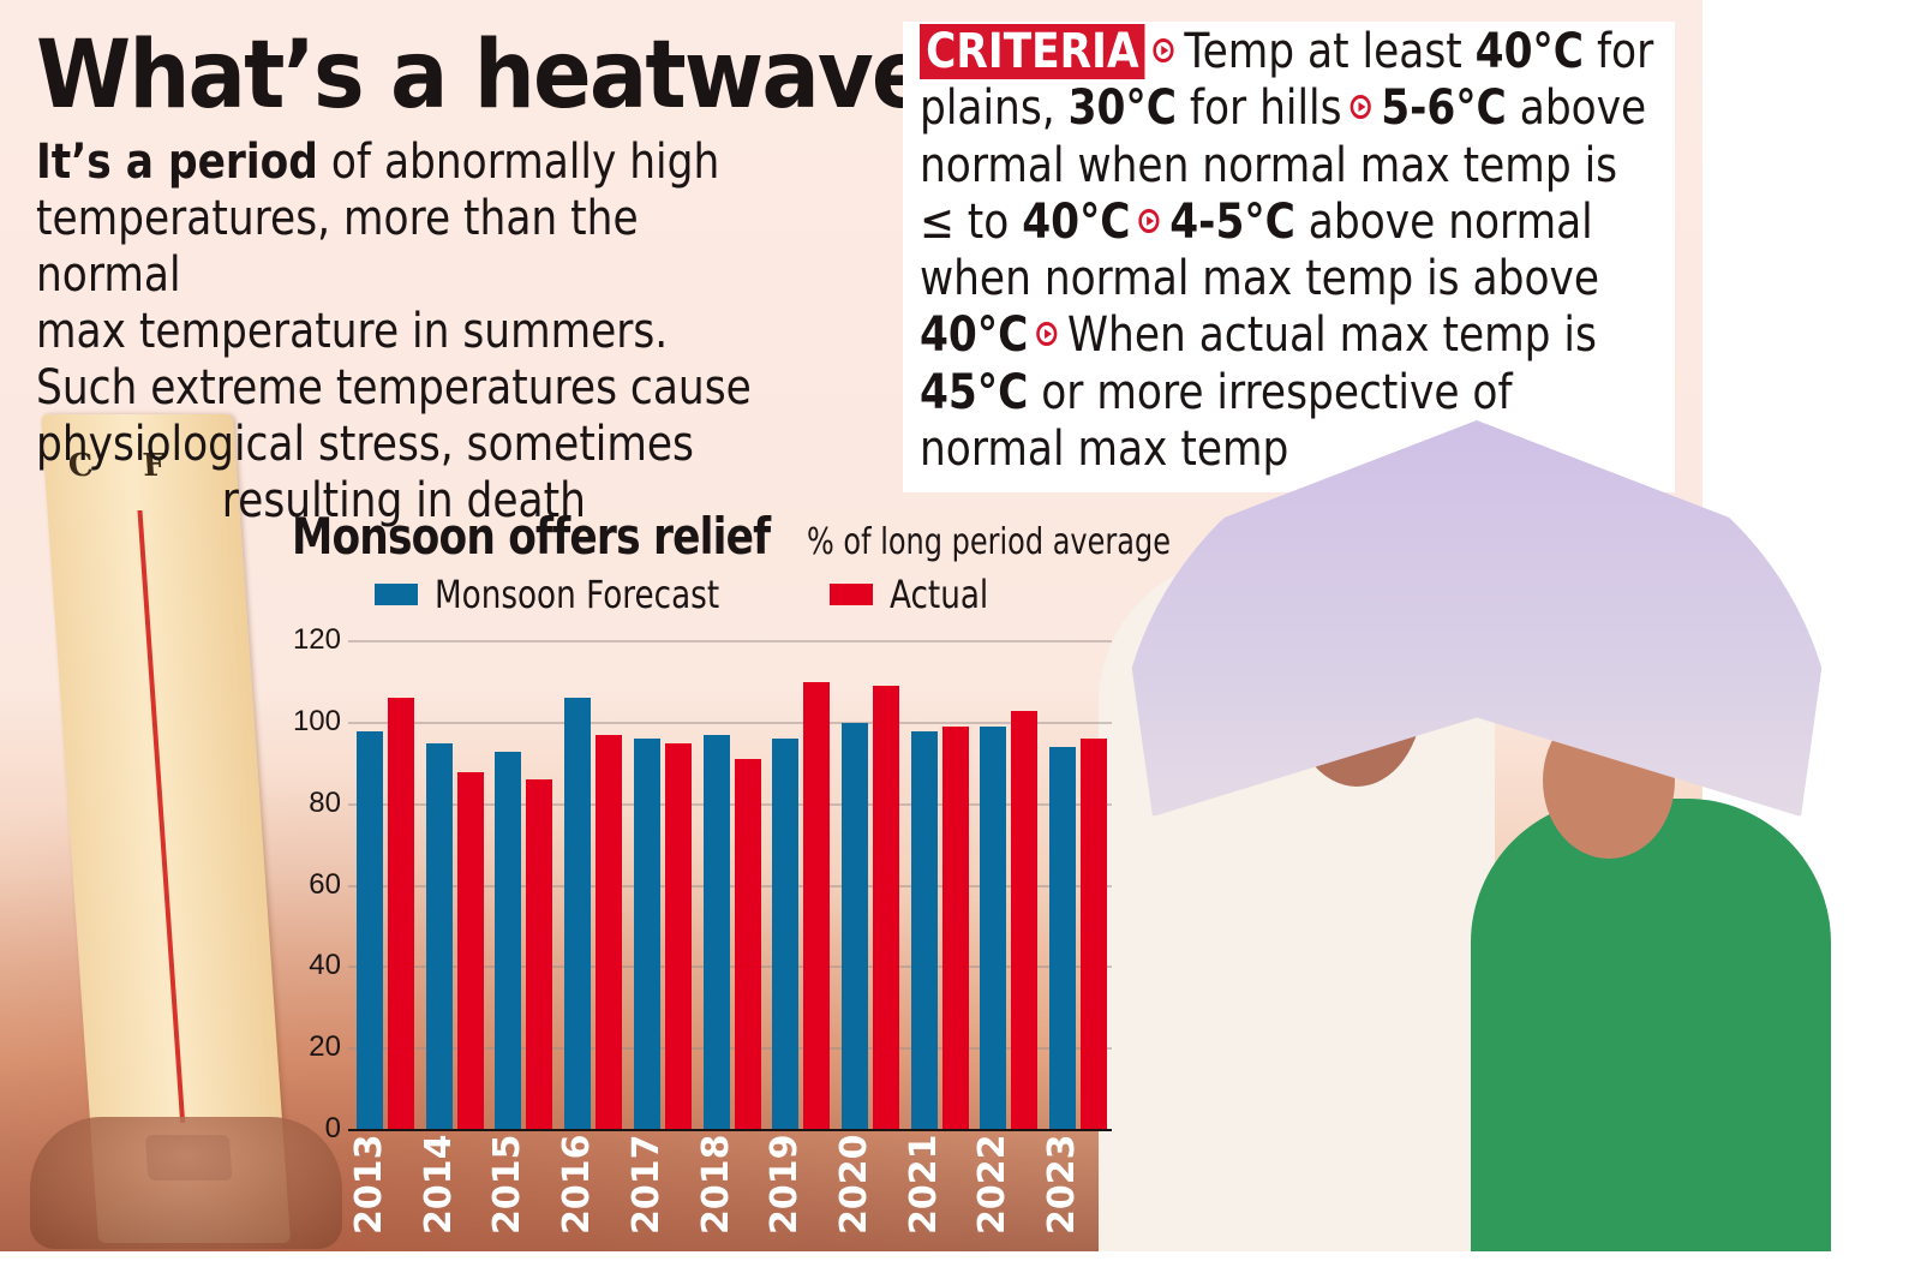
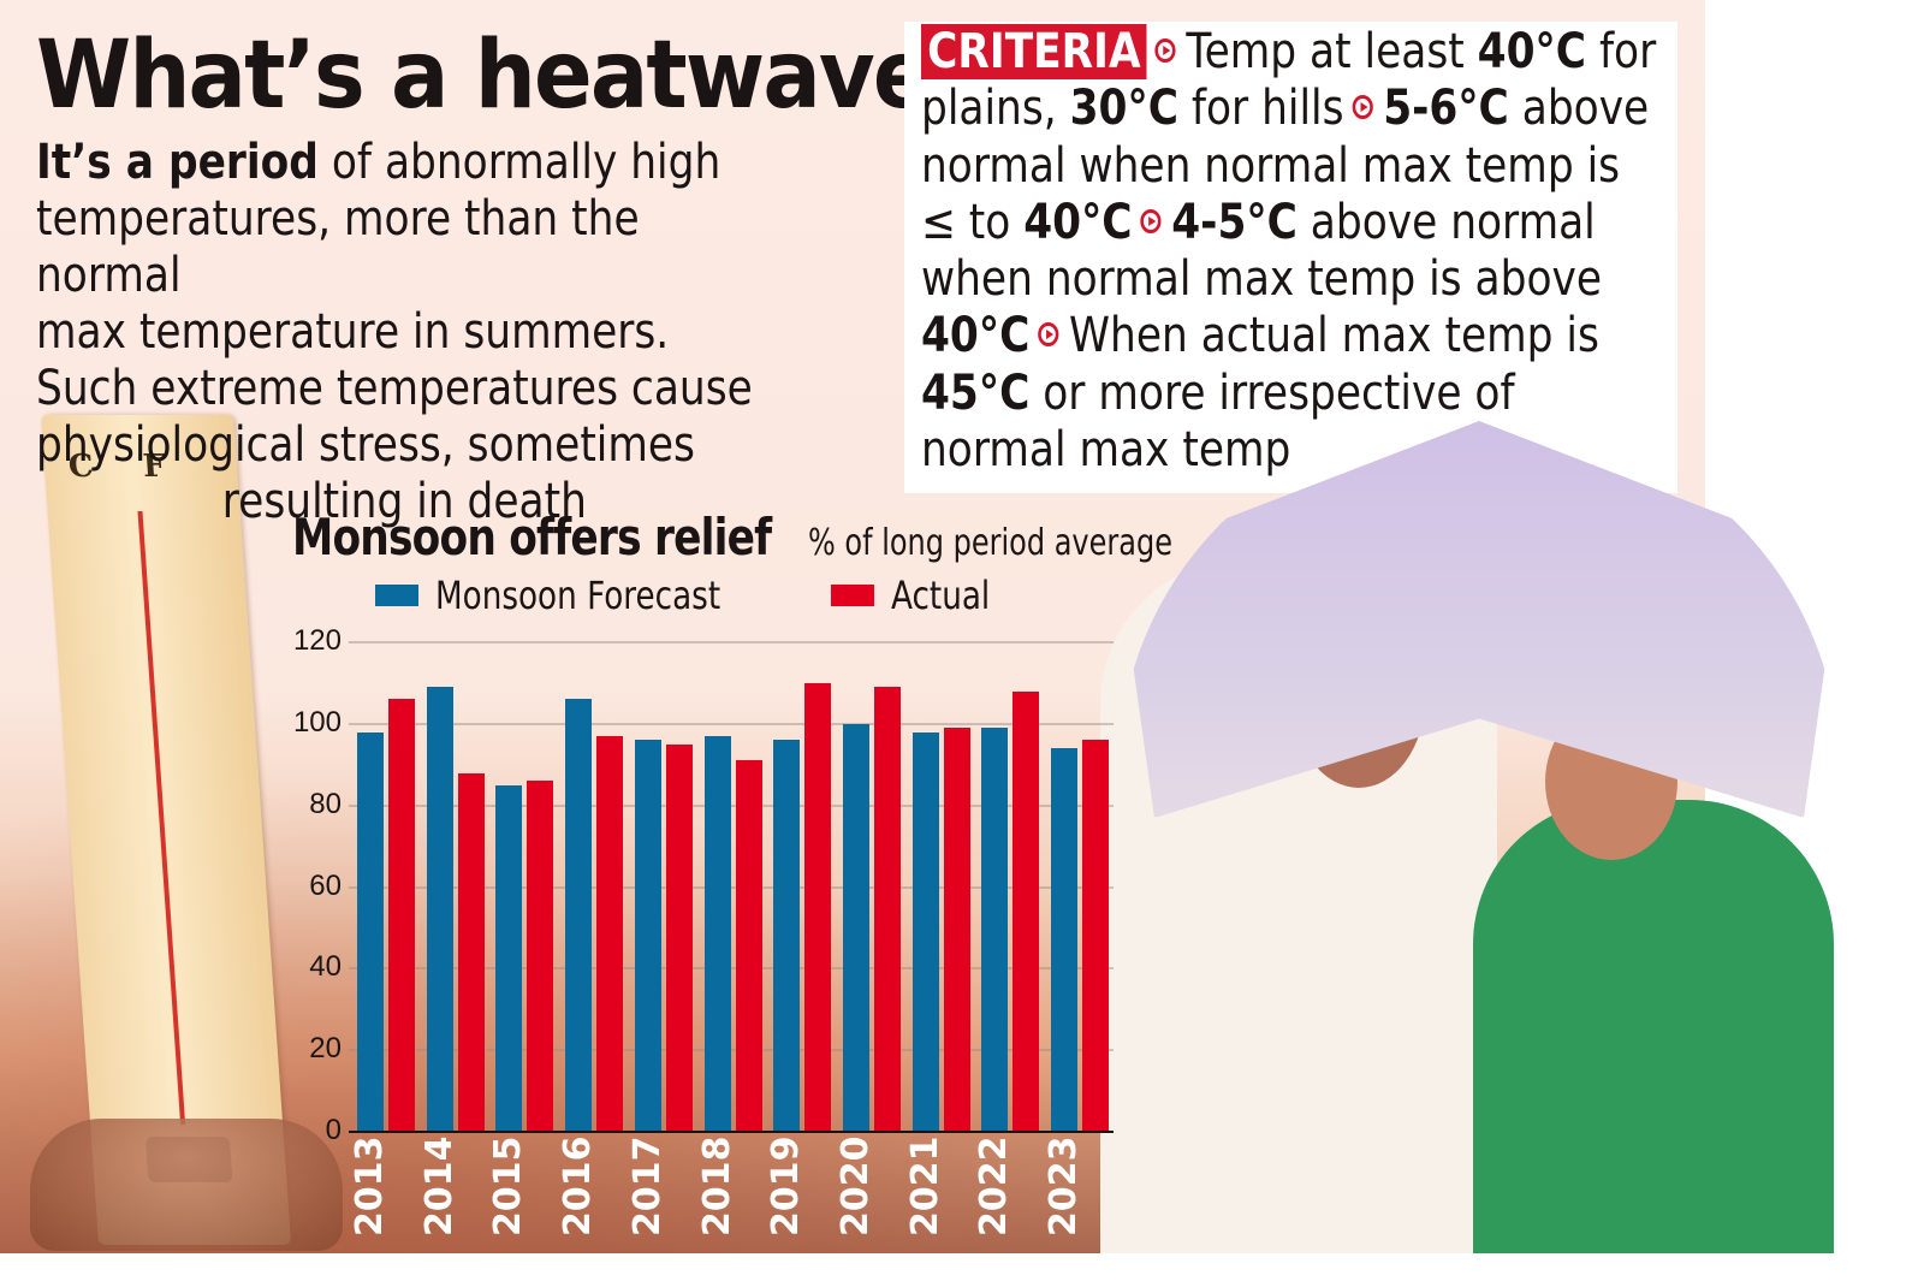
Monsoon Forecast/2014: 95 -> 109
Monsoon Forecast/2015: 93 -> 85
Actual/2022: 103 -> 108
